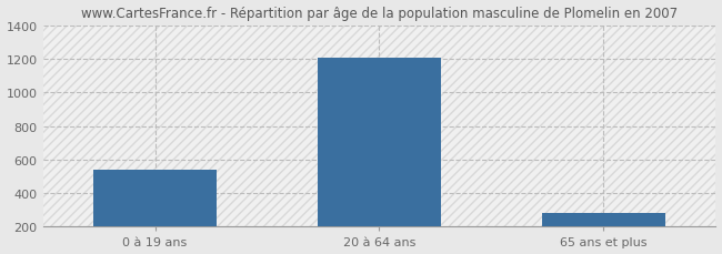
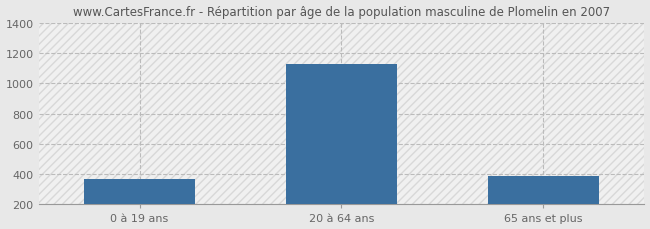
0 à 19 ans: 540 -> 370
20 à 64 ans: 1210 -> 1130
65 ans et plus: 280 -> 390
